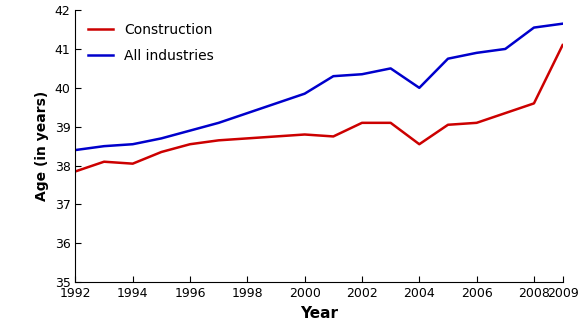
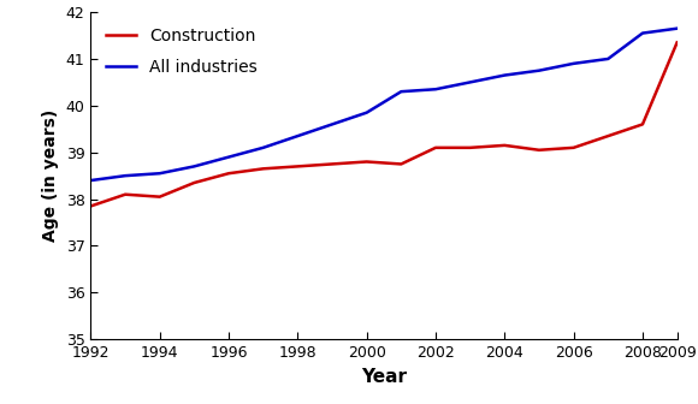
Construction/2004: 38.55 -> 39.15
All industries/2004: 40.00 -> 40.65
Construction/2009: 41.10 -> 41.35
